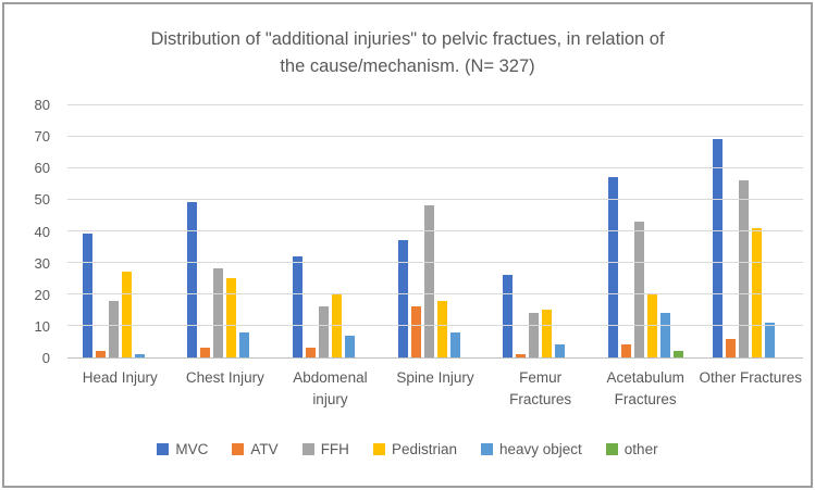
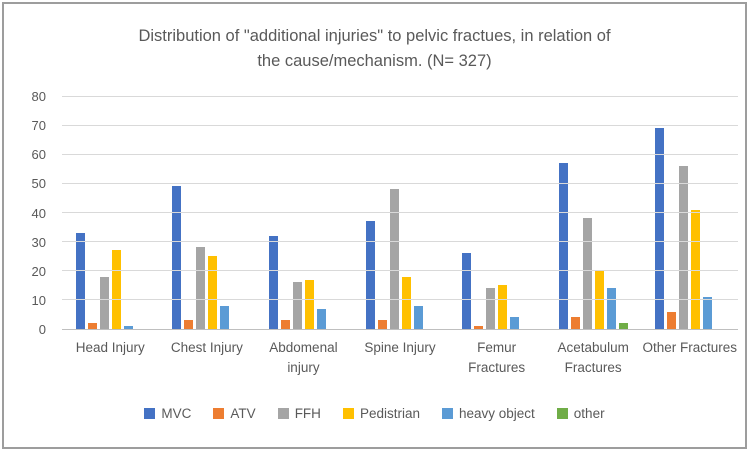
MVC/Head Injury: 39 -> 33
Pedistrian/Abdomenal injury: 20 -> 17
ATV/Spine Injury: 16 -> 3
FFH/Acetabulum Fractures: 43 -> 38
